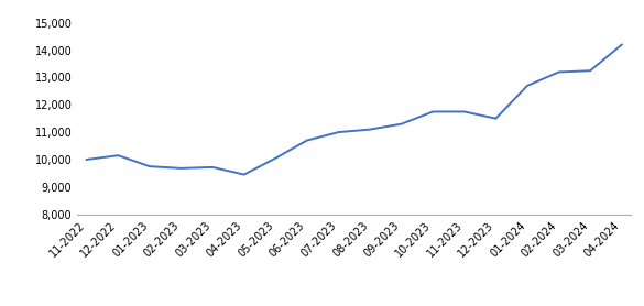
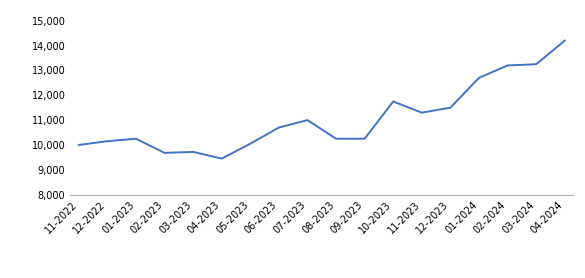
01-2023: 9,750 -> 10,250
08-2023: 11,100 -> 10,250
09-2023: 11,300 -> 10,250
11-2023: 11,750 -> 11,300
